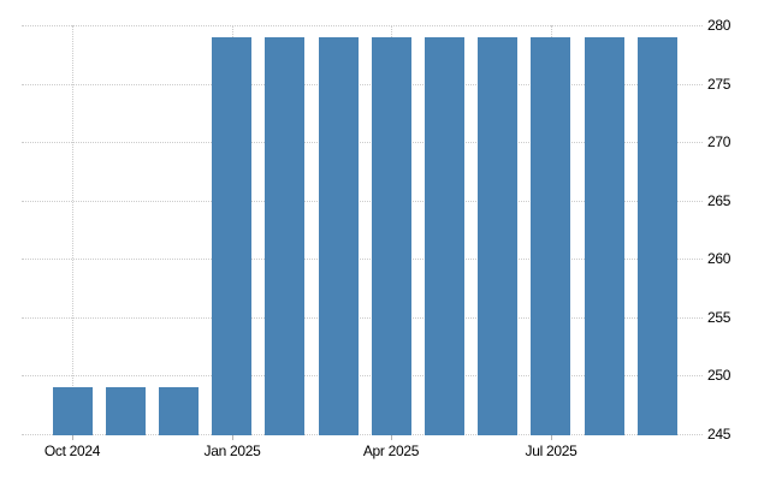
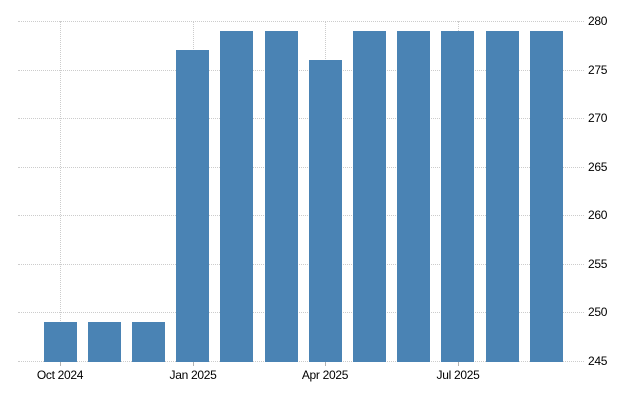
Jan 2025: 279 -> 277
Apr 2025: 279 -> 276
